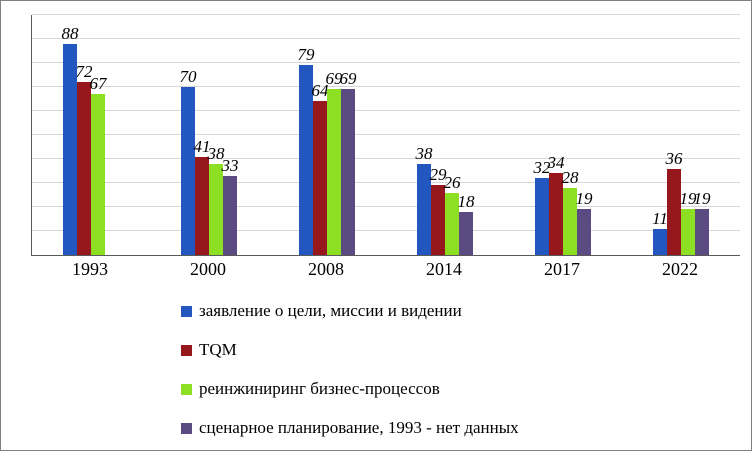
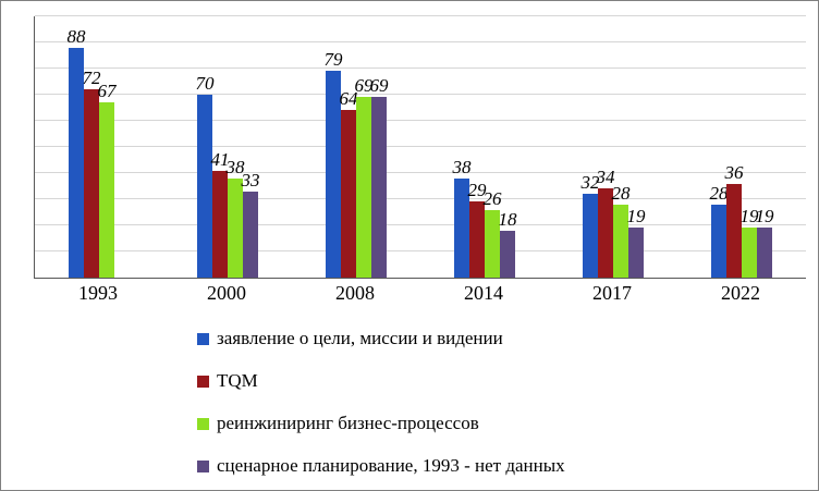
заявление о цели, миссии и видении/2022: 11 -> 28
